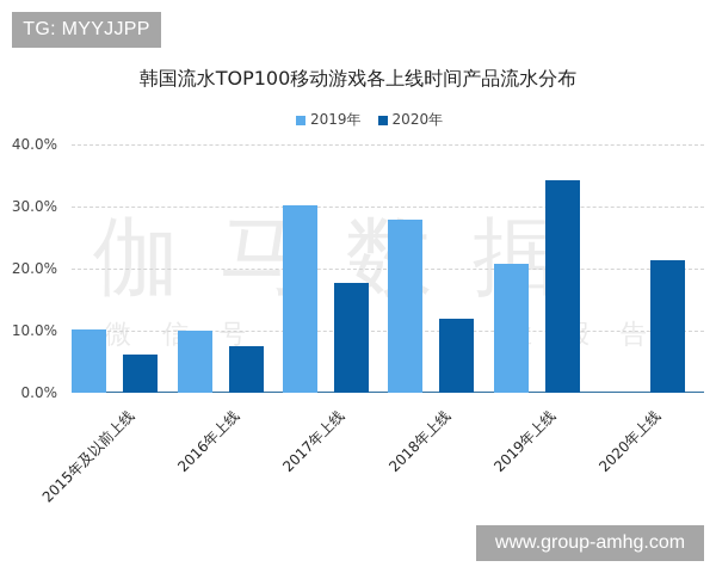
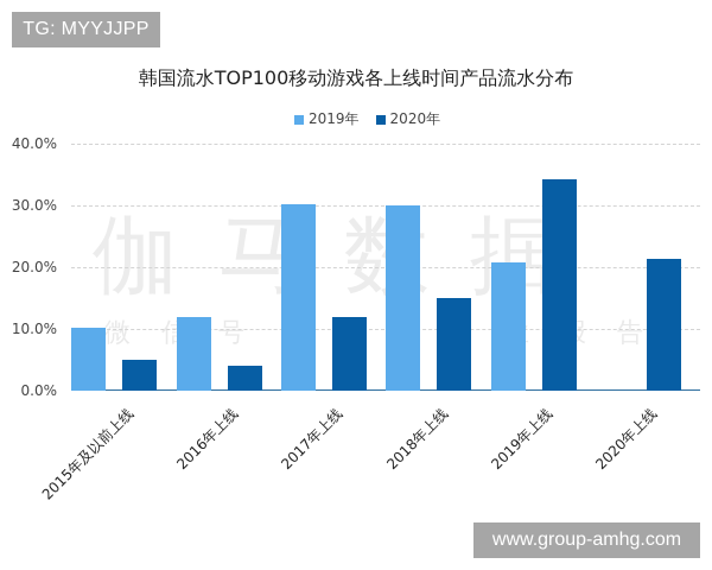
2020年/2015年及以前上线: 6% -> 5%
2019年/2016年上线: 10% -> 12%
2020年/2016年上线: 8% -> 4%
2020年/2017年上线: 18% -> 12%
2019年/2018年上线: 28% -> 30%
2020年/2018年上线: 12% -> 15%
